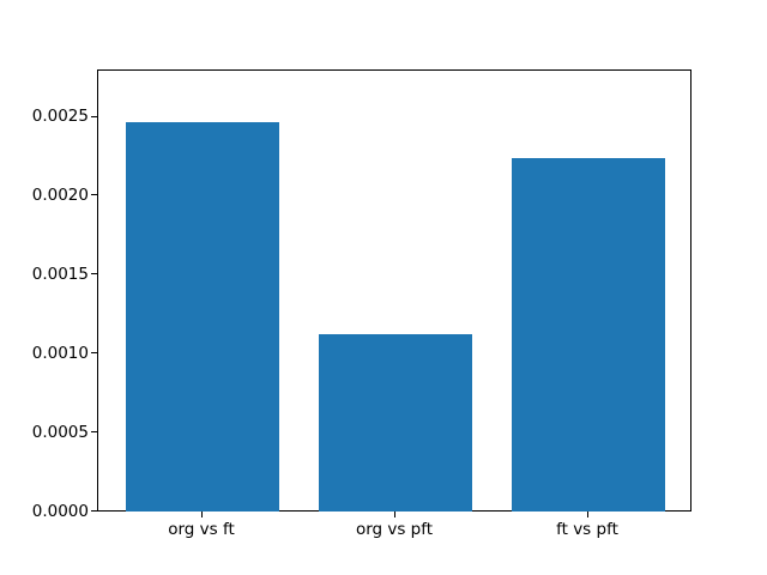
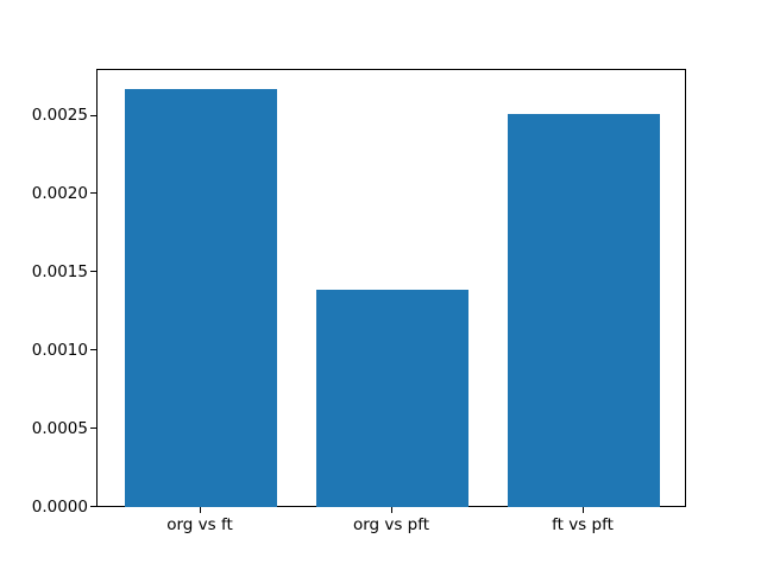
org vs ft: 0.00247 -> 0.00267
org vs pft: 0.00112 -> 0.00139
ft vs pft: 0.00224 -> 0.00251
